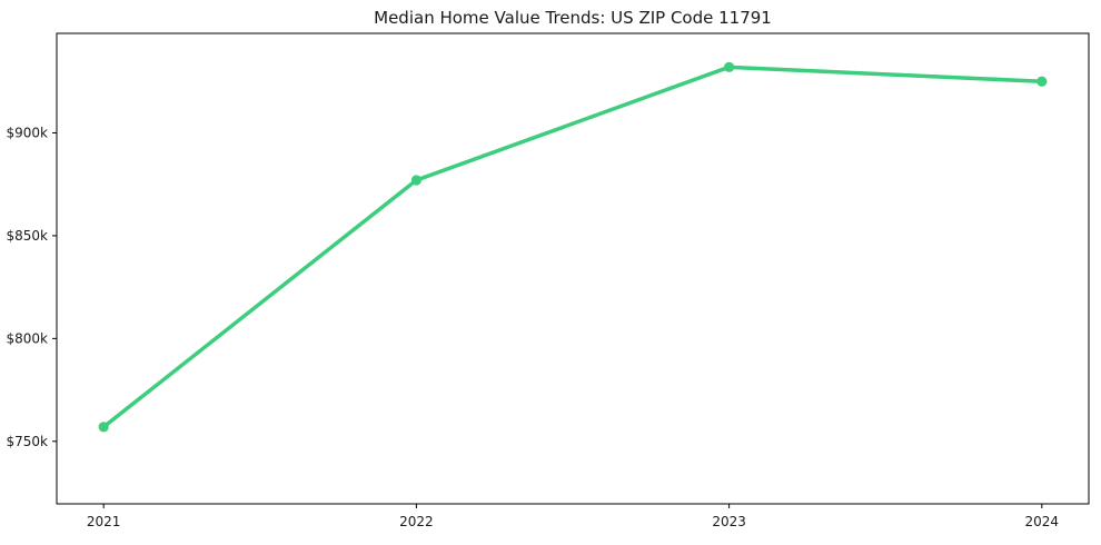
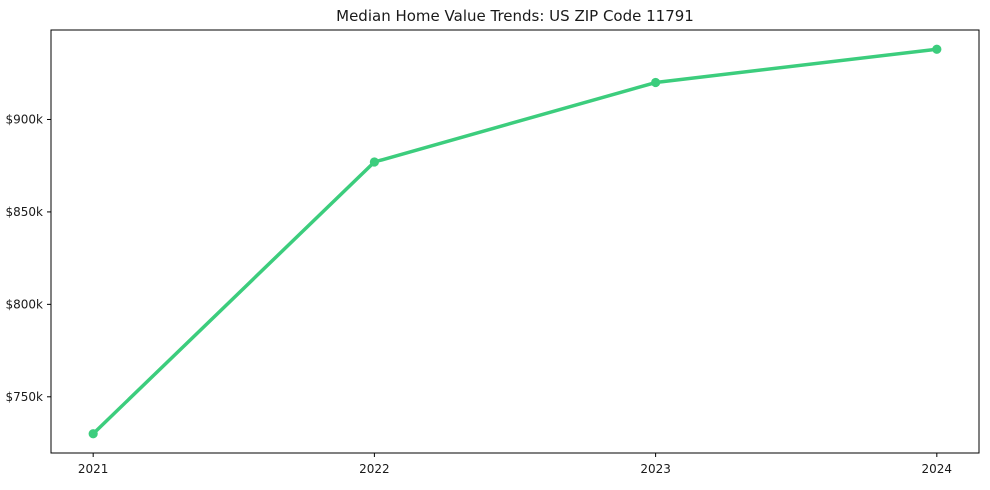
2021: $757k -> $730k
2023: $932k -> $920k
2024: $925k -> $938k
